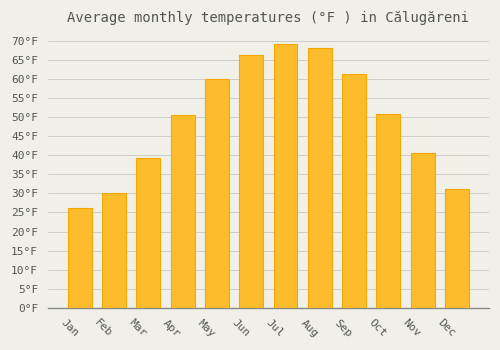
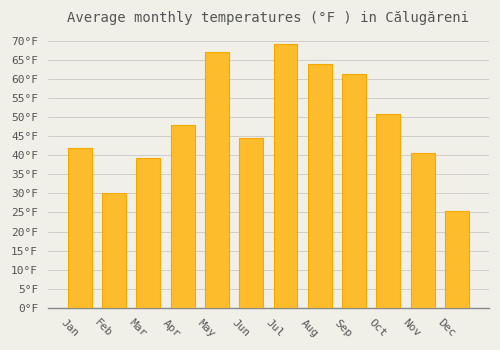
Jan: 26.2°F -> 42.0°F
Apr: 50.5°F -> 48.0°F
May: 60.1°F -> 67.0°F
Jun: 66.2°F -> 44.5°F
Aug: 68.0°F -> 64.0°F
Dec: 31.2°F -> 25.5°F
